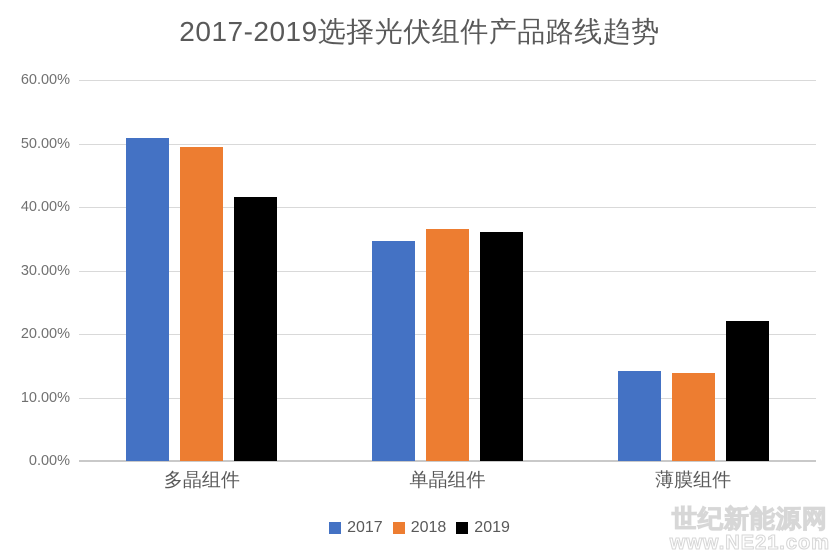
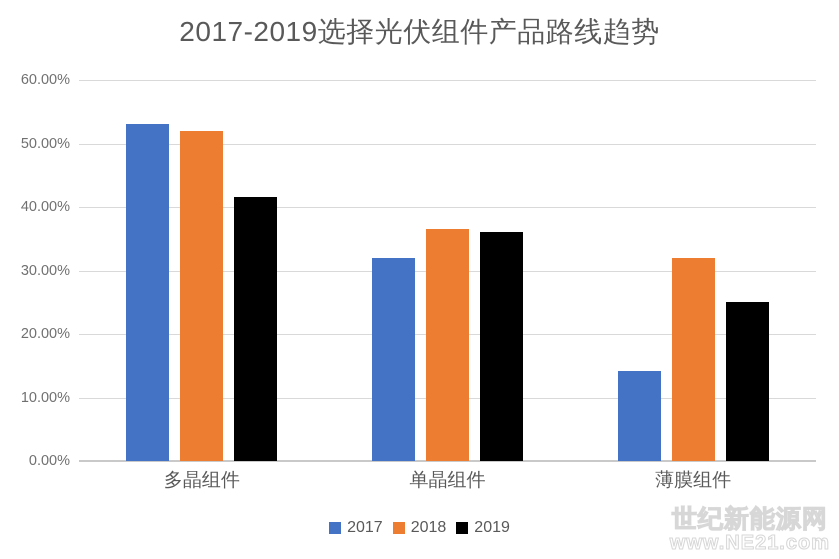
2017/多晶组件: 51% -> 53%
2018/多晶组件: 49% -> 52%
2017/单晶组件: 35% -> 32%
2018/薄膜组件: 14% -> 32%
2019/薄膜组件: 22% -> 25%
